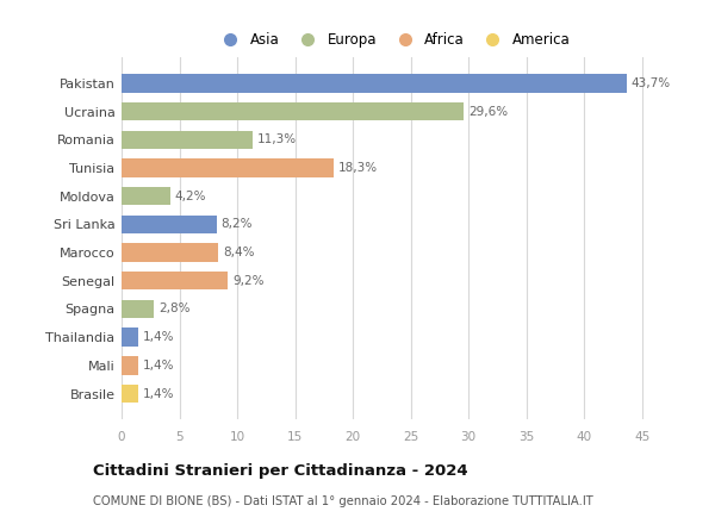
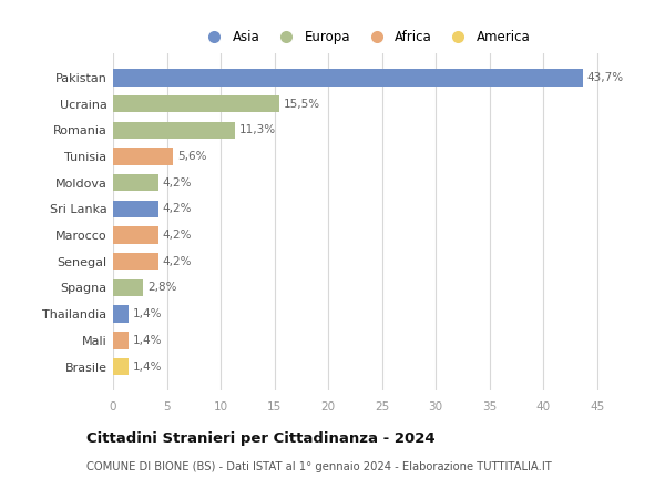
Ucraina: 29,6% -> 15,5%
Tunisia: 18,3% -> 5,6%
Sri Lanka: 8,2% -> 4,2%
Marocco: 8,4% -> 4,2%
Senegal: 9,2% -> 4,2%
